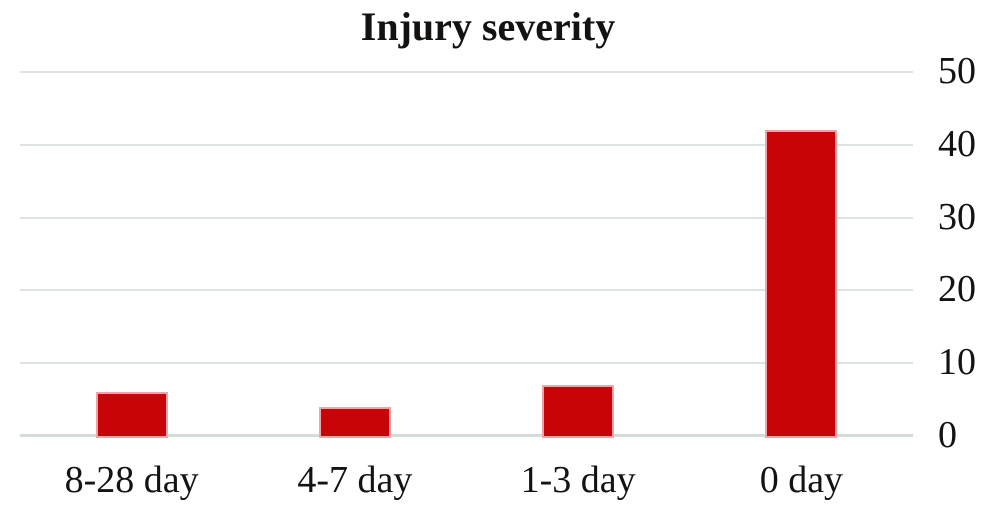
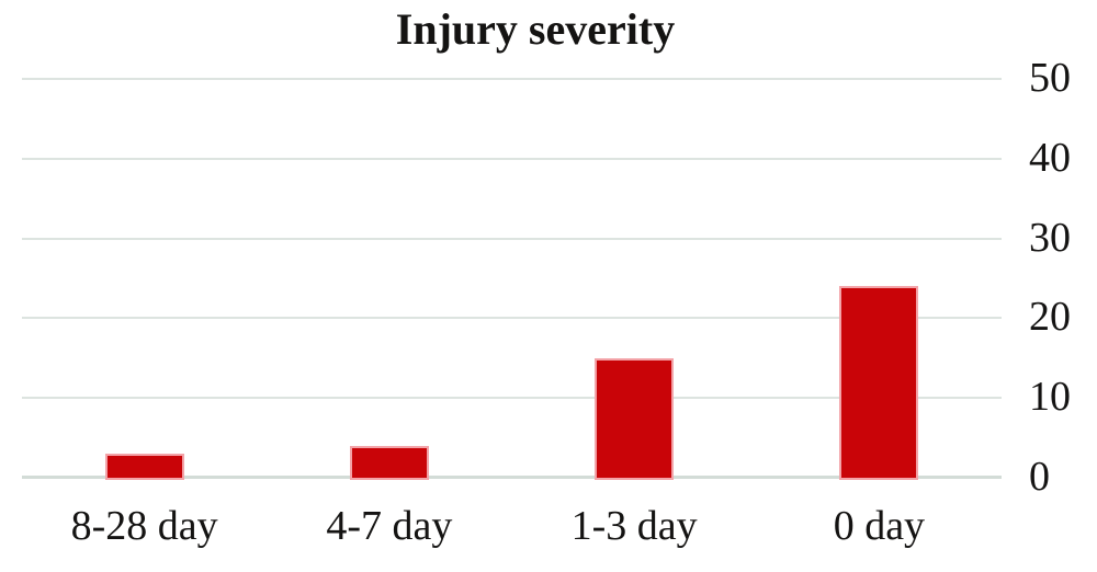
8-28 day: 6 -> 3
1-3 day: 7 -> 15
0 day: 42 -> 24
